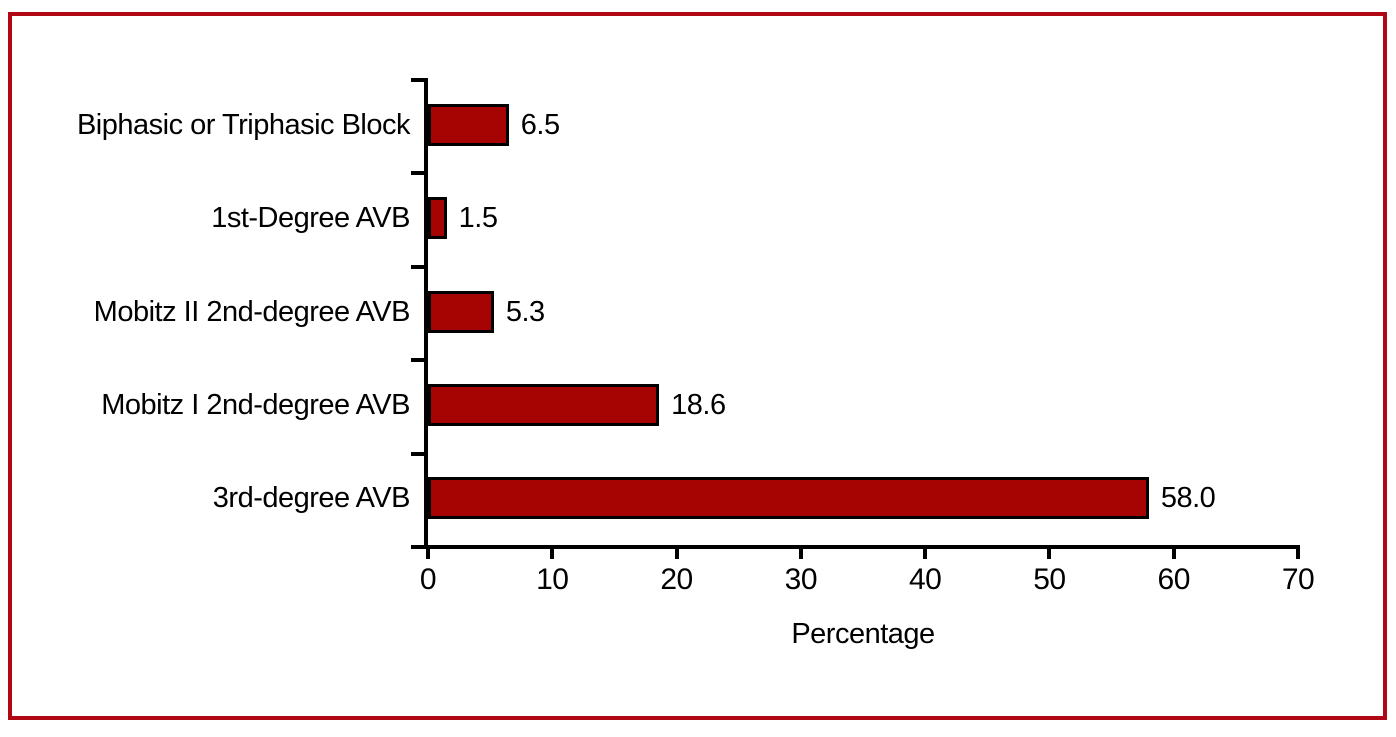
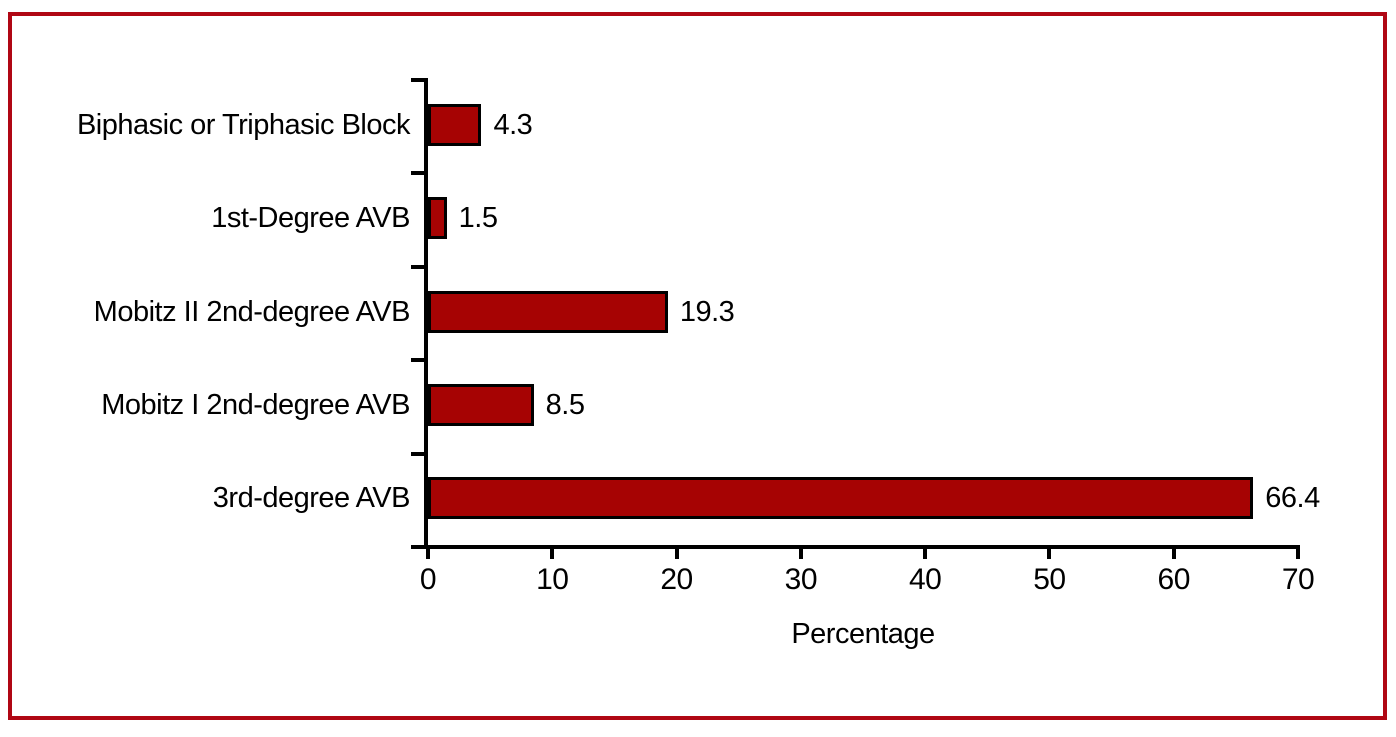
Biphasic or Triphasic Block: 6.5 -> 4.3
Mobitz II 2nd-degree AVB: 5.3 -> 19.3
Mobitz I 2nd-degree AVB: 18.6 -> 8.5
3rd-degree AVB: 58.0 -> 66.4
